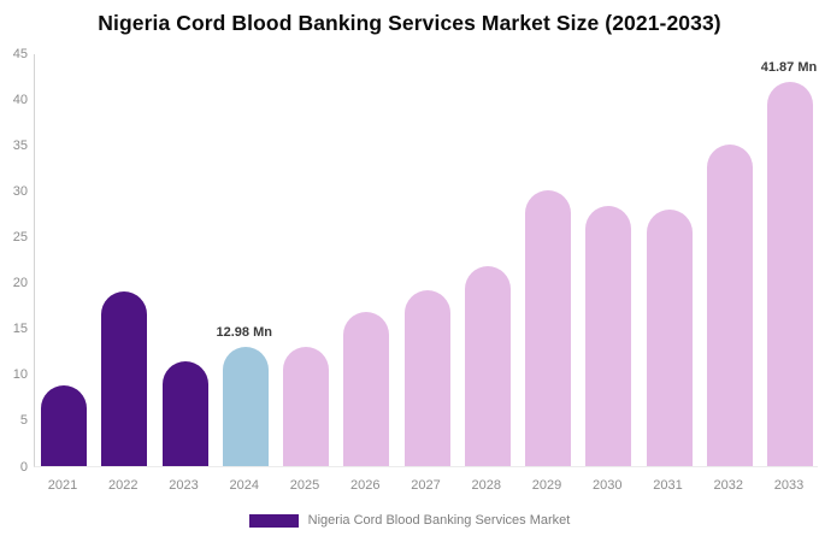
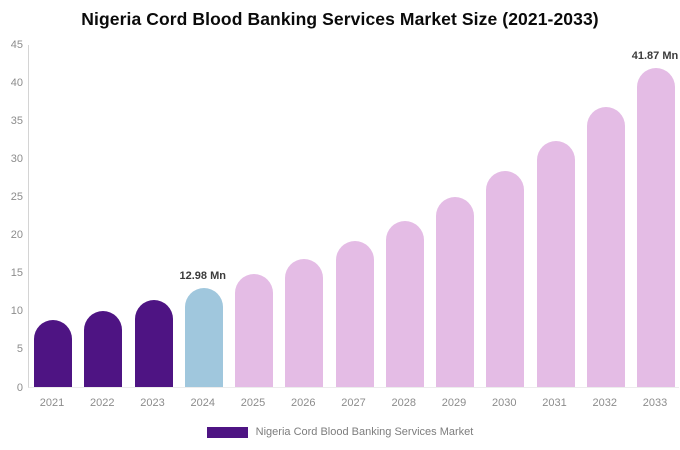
2022: 19 -> 10
2025: 13 -> 15
2029: 30 -> 25
2031: 28 -> 32
2032: 35 -> 37
